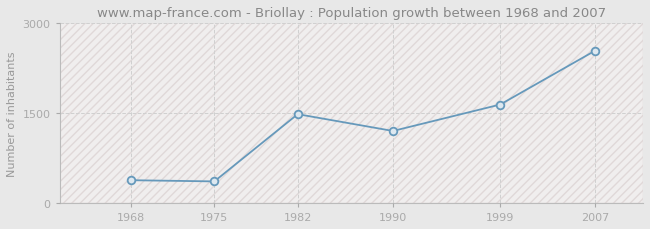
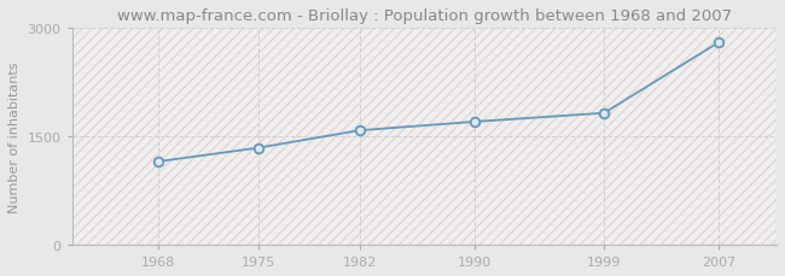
1968: 380 -> 1150
1975: 360 -> 1340
1982: 1480 -> 1580
1990: 1200 -> 1700
1999: 1640 -> 1820
2007: 2540 -> 2800
